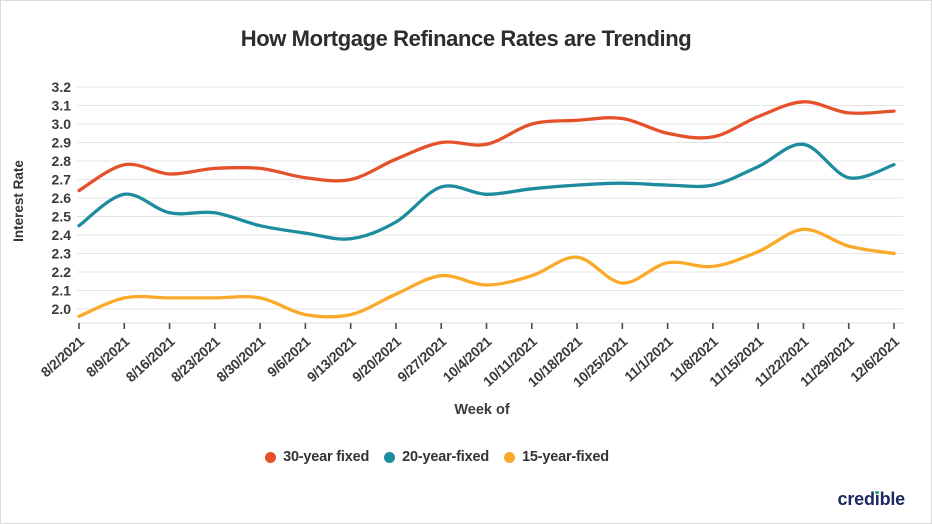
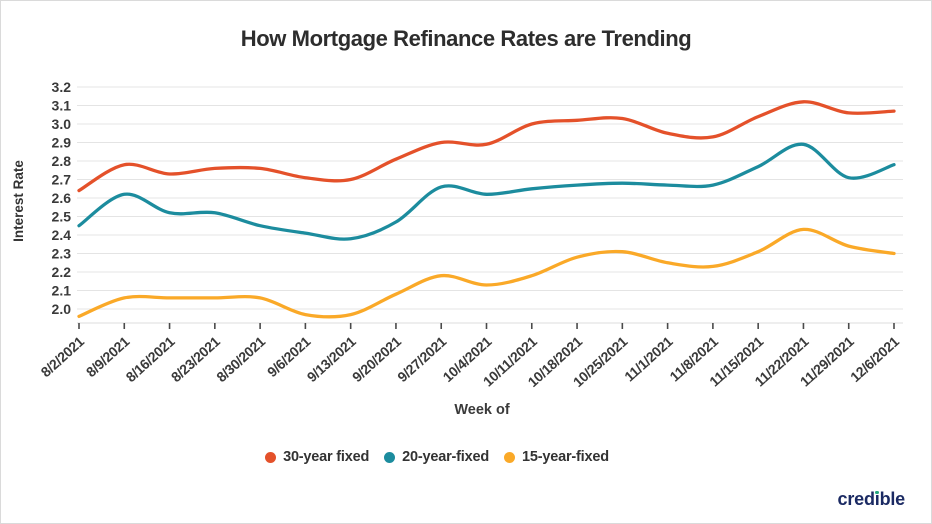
15-year-fixed/10/25/2021: 2.14 -> 2.31
